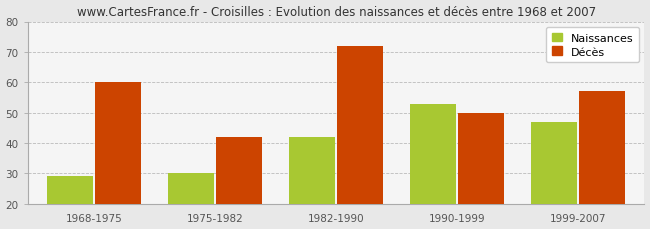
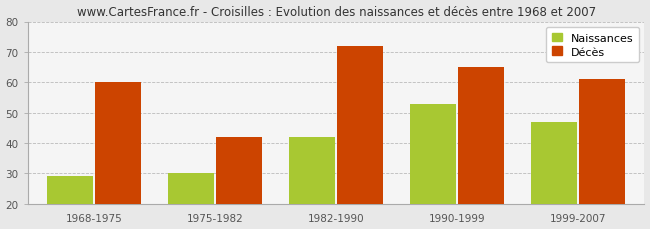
Décès/1990-1999: 50 -> 65
Décès/1999-2007: 57 -> 61
